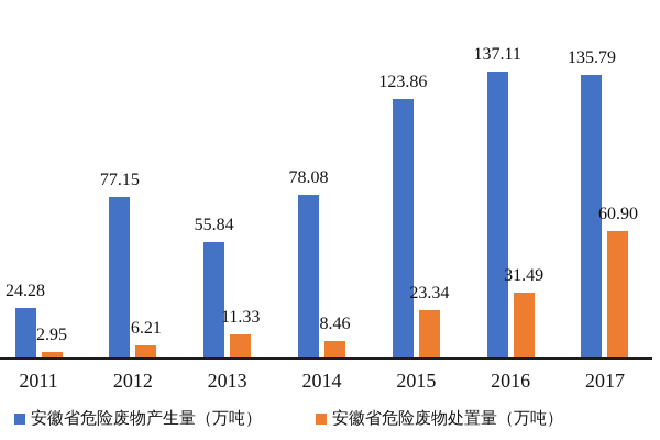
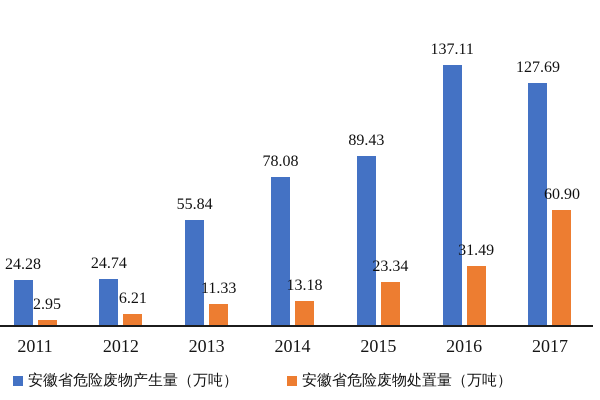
安徽省危险废物产生量（万吨）/2012: 77.15 -> 24.74
安徽省危险废物处置量（万吨）/2014: 8.46 -> 13.18
安徽省危险废物产生量（万吨）/2015: 123.86 -> 89.43
安徽省危险废物产生量（万吨）/2017: 135.79 -> 127.69
